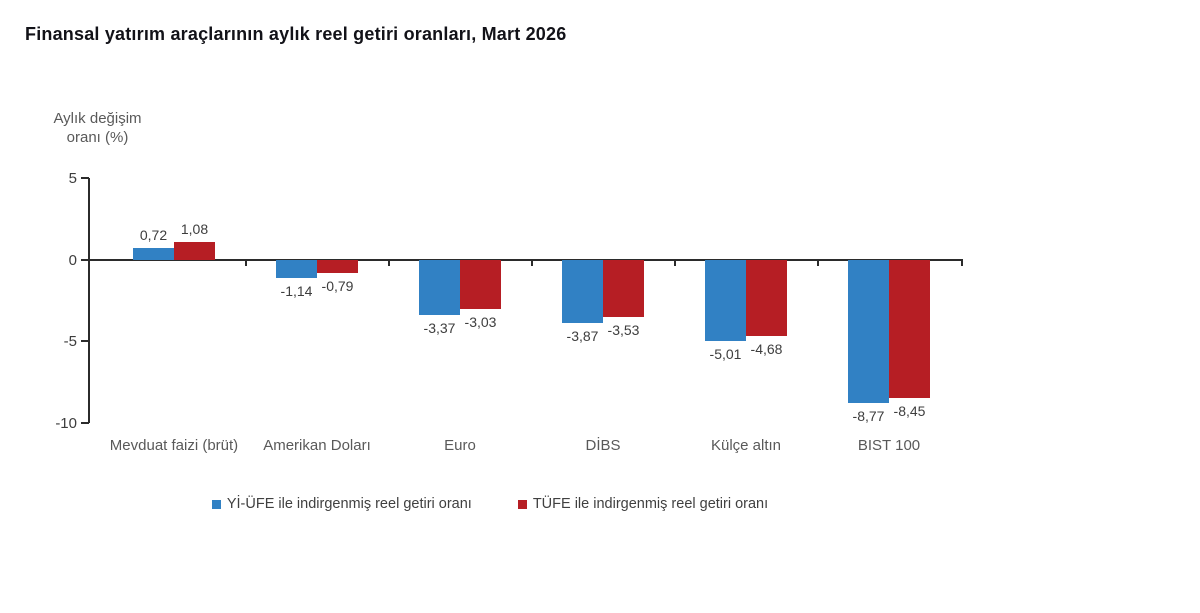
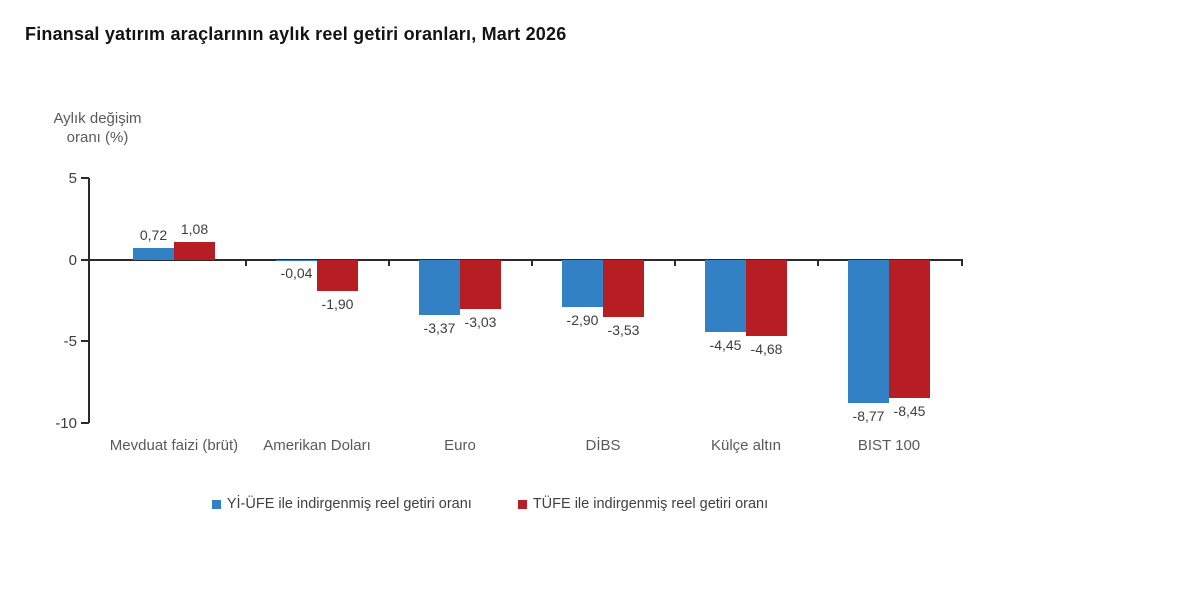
Yİ-ÜFE ile indirgenmiş reel getiri oranı/Amerikan Doları: -1,14 -> -0,04
TÜFE ile indirgenmiş reel getiri oranı/Amerikan Doları: -0,79 -> -1,90
Yİ-ÜFE ile indirgenmiş reel getiri oranı/DİBS: -3,87 -> -2,90
Yİ-ÜFE ile indirgenmiş reel getiri oranı/Külçe altın: -5,01 -> -4,45
